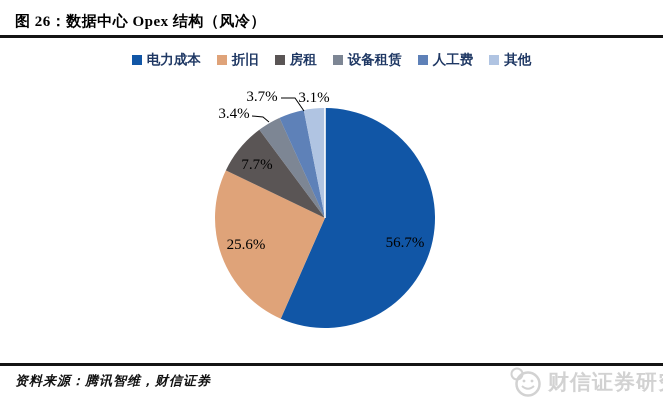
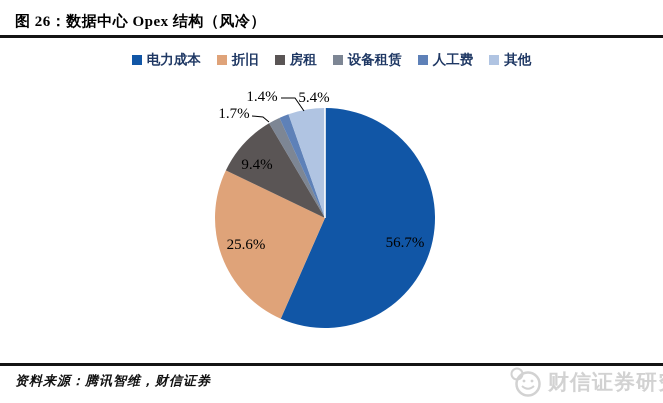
房租: 7.7% -> 9.4%
设备租赁: 3.4% -> 1.7%
人工费: 3.7% -> 1.4%
其他: 3.1% -> 5.4%
